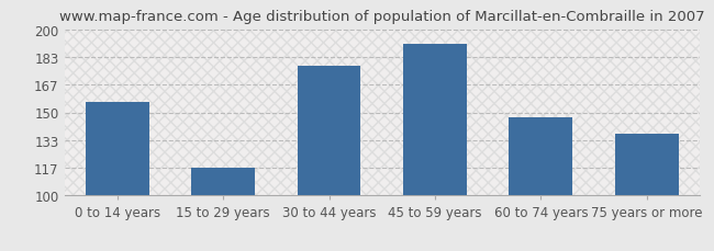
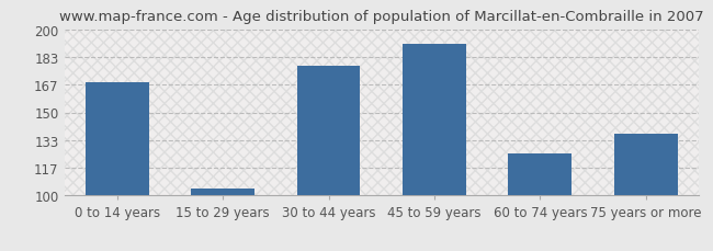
0 to 14 years: 156 -> 168
15 to 29 years: 117 -> 104
60 to 74 years: 147 -> 125
